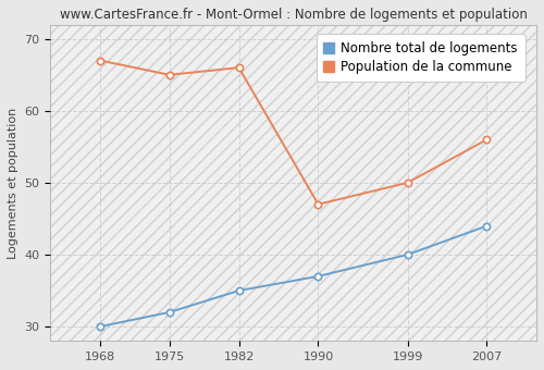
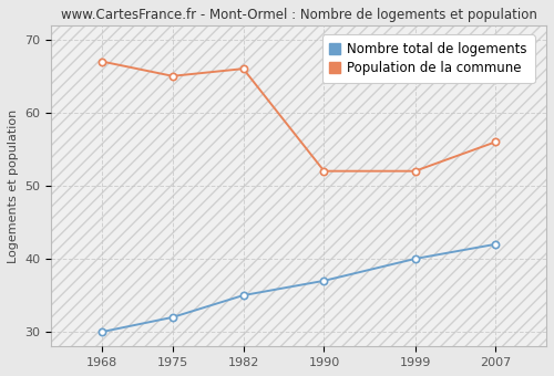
Population de la commune/1990: 47 -> 52
Population de la commune/1999: 50 -> 52
Nombre total de logements/2007: 44 -> 42
